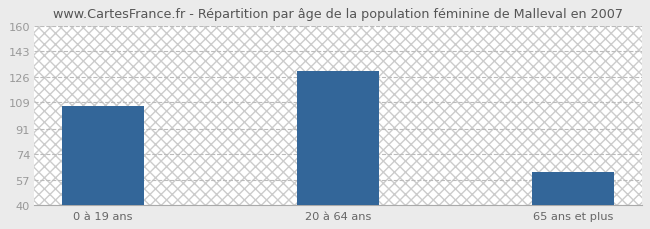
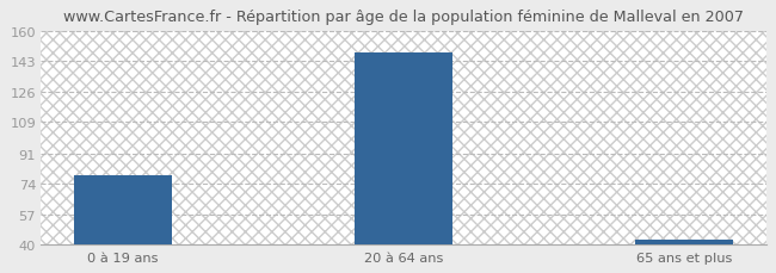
0 à 19 ans: 106 -> 79
20 à 64 ans: 130 -> 148
65 ans et plus: 62 -> 43
